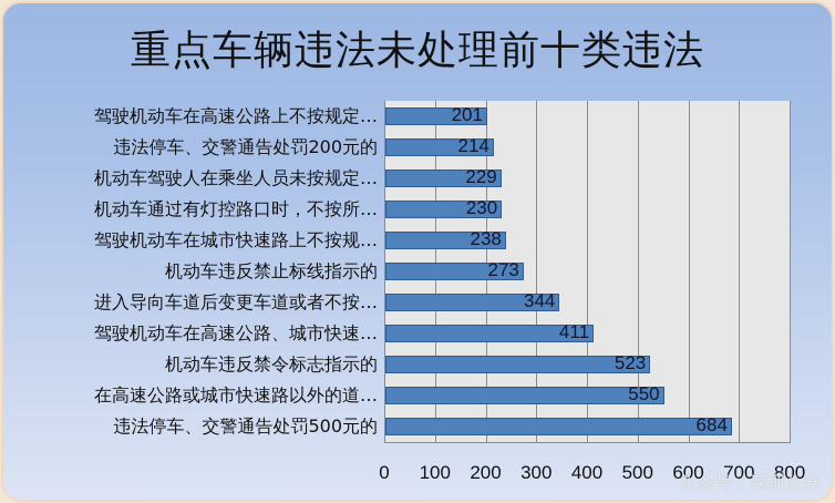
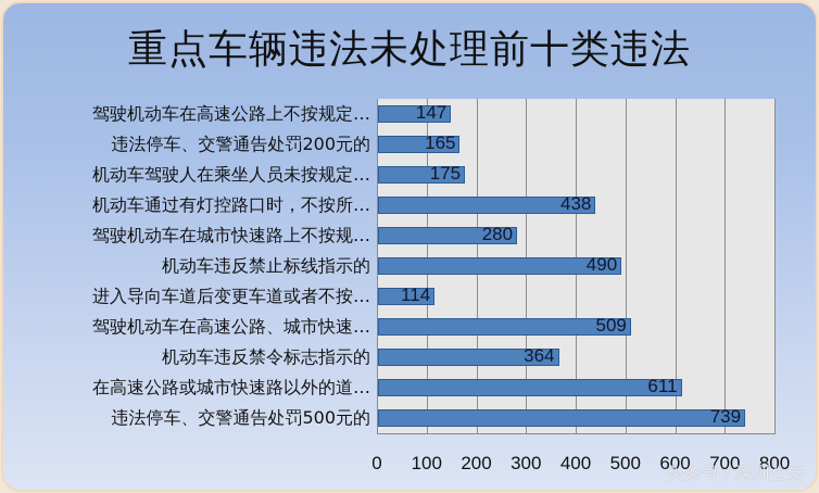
驾驶机动车在高速公路上不按规定…: 201 -> 147
违法停车、交警通告处罚200元的: 214 -> 165
机动车驾驶人在乘坐人员未按规定…: 229 -> 175
机动车通过有灯控路口时，不按所…: 230 -> 438
驾驶机动车在城市快速路上不按规…: 238 -> 280
机动车违反禁止标线指示的: 273 -> 490
进入导向车道后变更车道或者不按…: 344 -> 114
驾驶机动车在高速公路、城市快速…: 411 -> 509
机动车违反禁令标志指示的: 523 -> 364
在高速公路或城市快速路以外的道…: 550 -> 611
违法停车、交警通告处罚500元的: 684 -> 739
